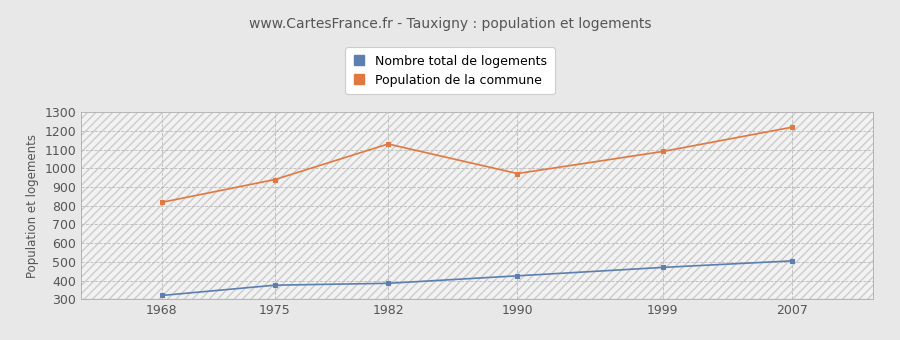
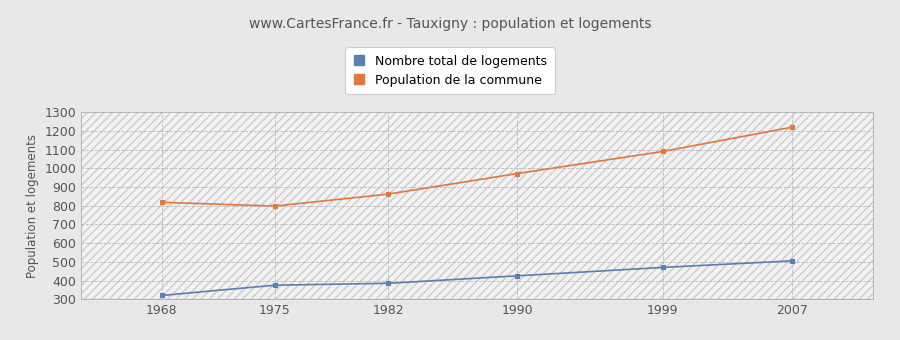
Population de la commune/1975: 940 -> 800
Population de la commune/1982: 1130 -> 860
